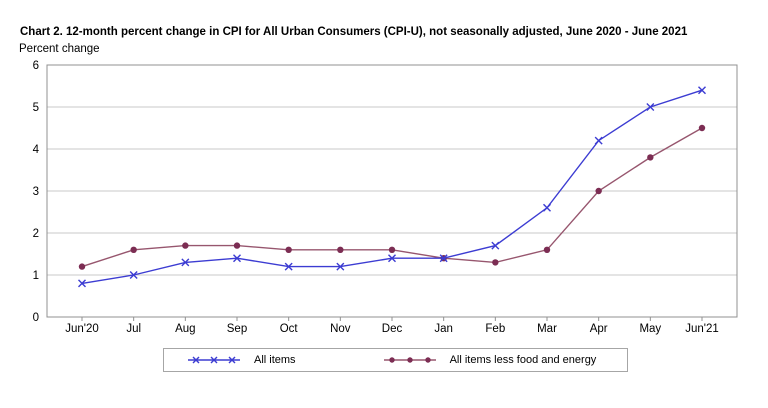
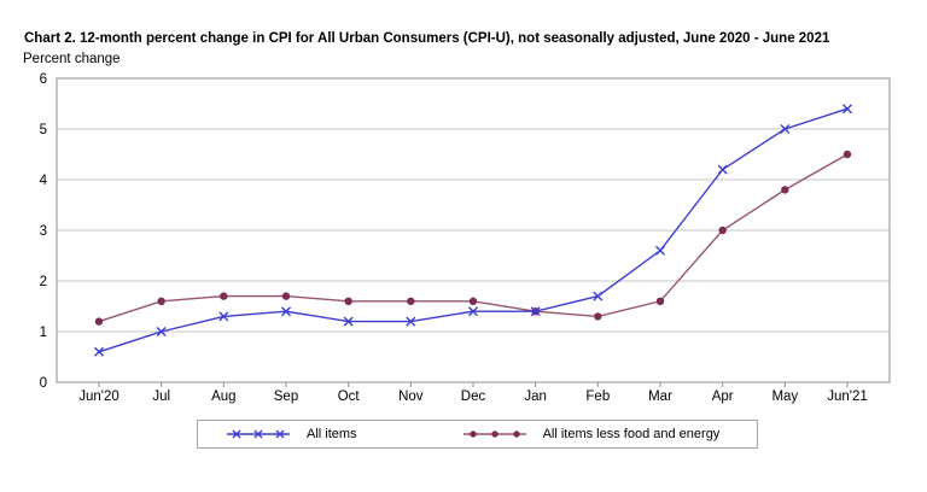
All items/Jun'20: 0.8 -> 0.6
